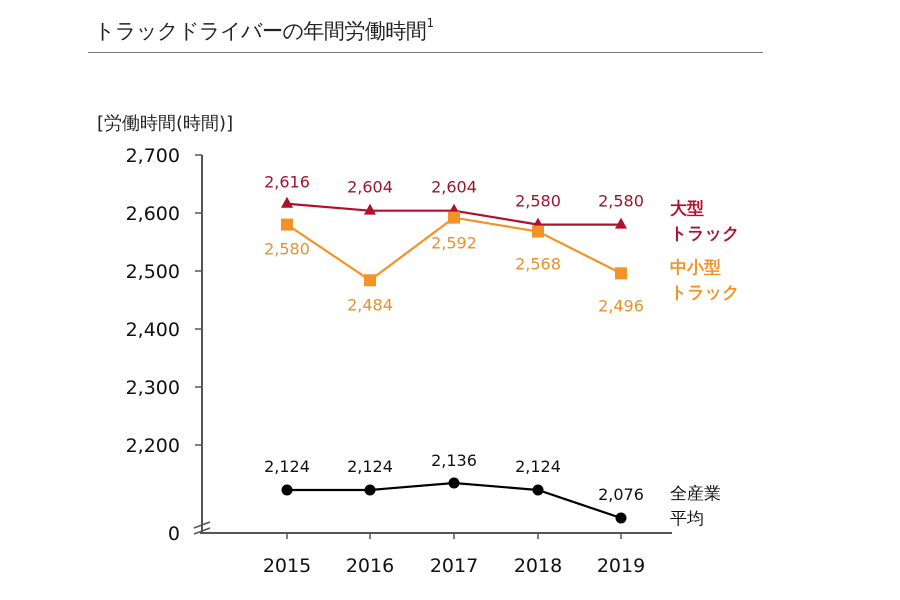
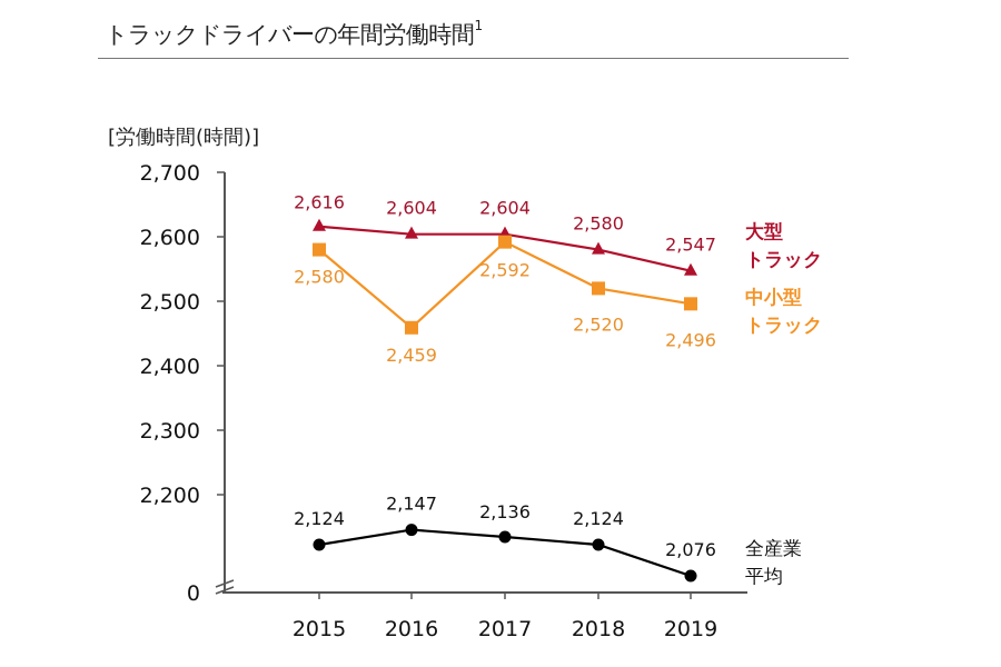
中小型トラック/2016: 2,484 -> 2,459
全産業平均/2016: 2,124 -> 2,147
中小型トラック/2018: 2,568 -> 2,520
大型トラック/2019: 2,580 -> 2,547
